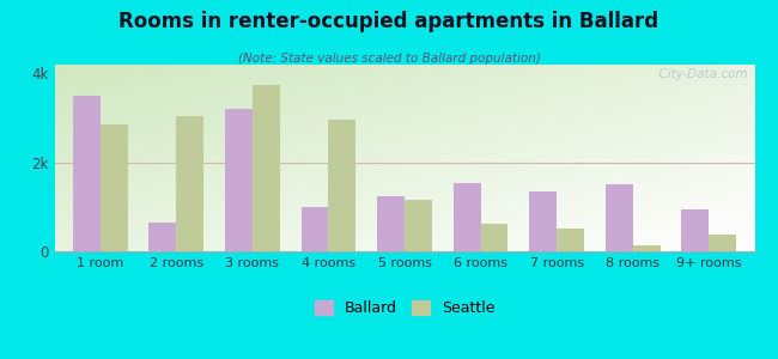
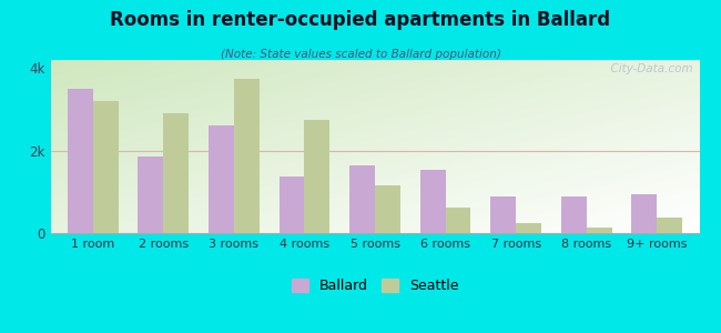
Seattle/1 room: 2.85k -> 3.20k
Ballard/2 rooms: 0.65k -> 1.85k
Seattle/2 rooms: 3.05k -> 2.90k
Ballard/3 rooms: 3.20k -> 2.60k
Ballard/4 rooms: 1.00k -> 1.38k
Seattle/4 rooms: 2.95k -> 2.75k
Ballard/5 rooms: 1.25k -> 1.65k
Ballard/7 rooms: 1.35k -> 0.88k
Seattle/7 rooms: 0.50k -> 0.23k
Ballard/8 rooms: 1.50k -> 0.88k
